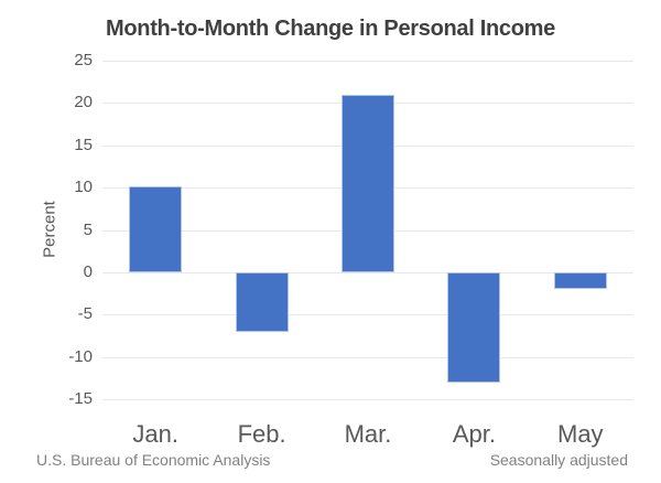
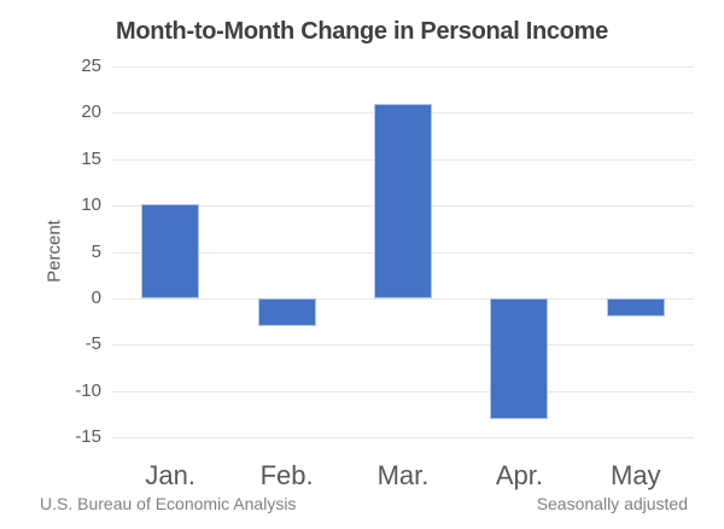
Feb.: -7 -> -3
